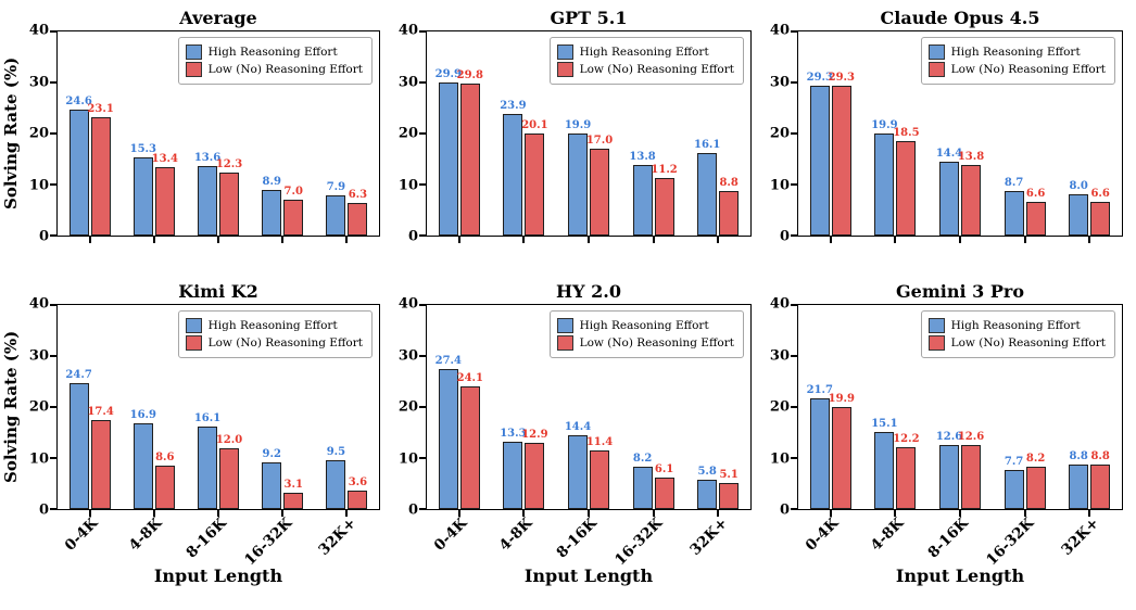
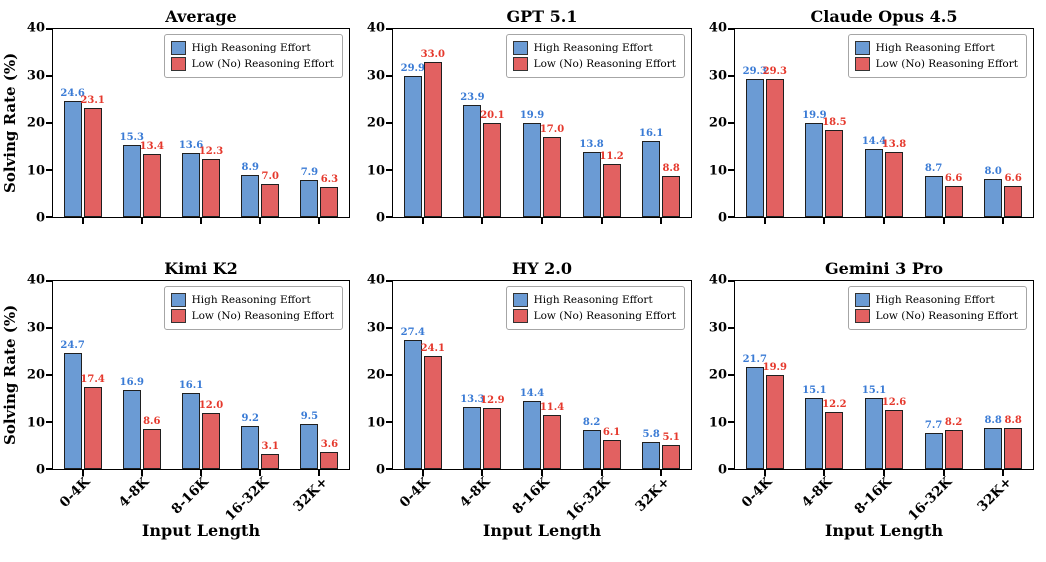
GPT 5.1/Low (No) Reasoning Effort/0-4K: 29.8 -> 33.0
Gemini 3 Pro/High Reasoning Effort/8-16K: 12.6 -> 15.1
